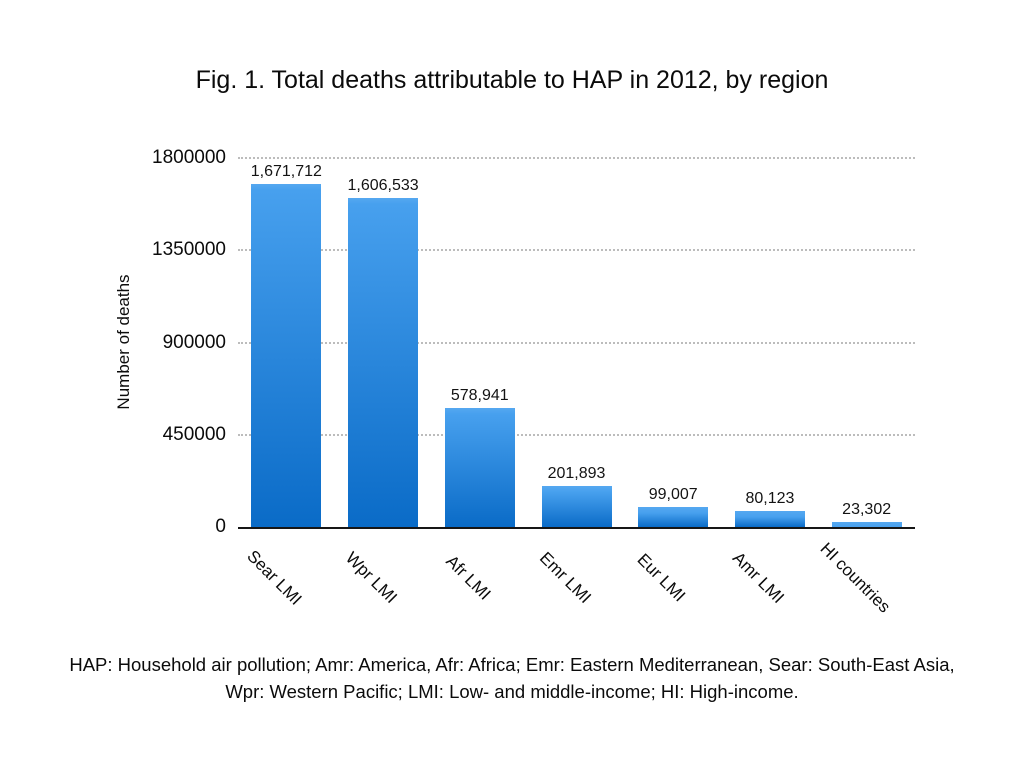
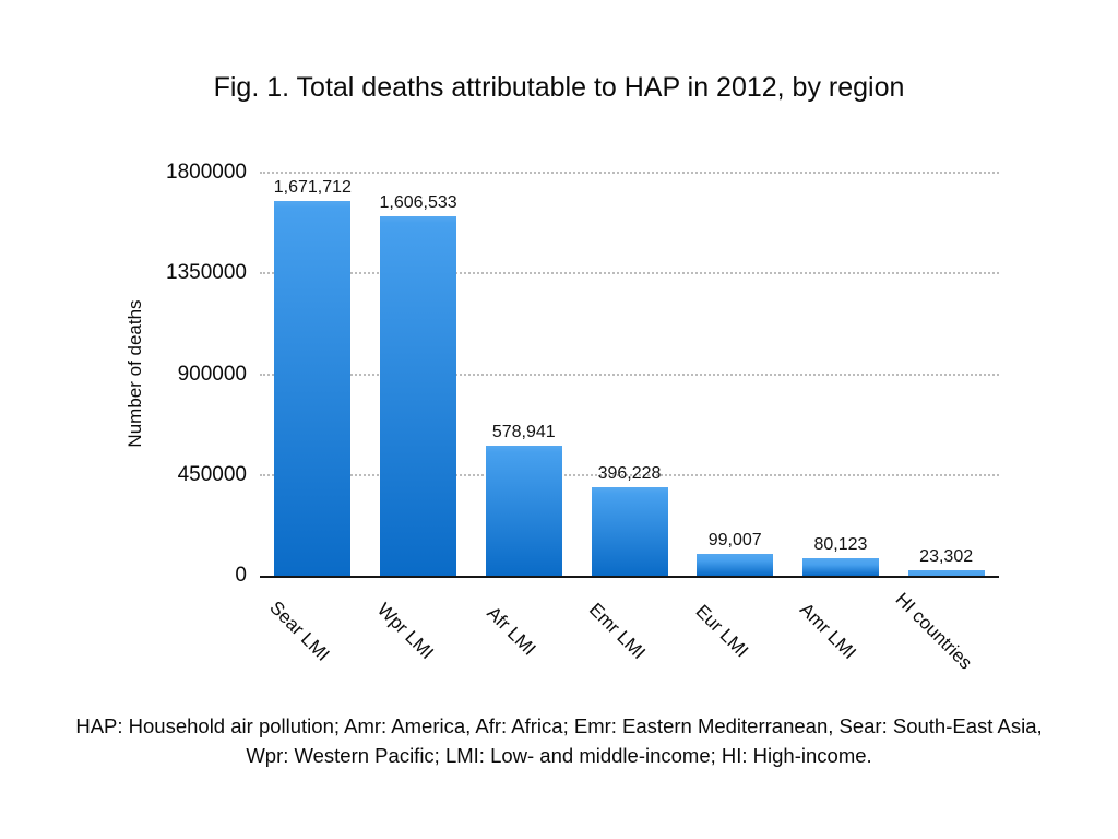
Emr LMI: 201,893 -> 396,228
